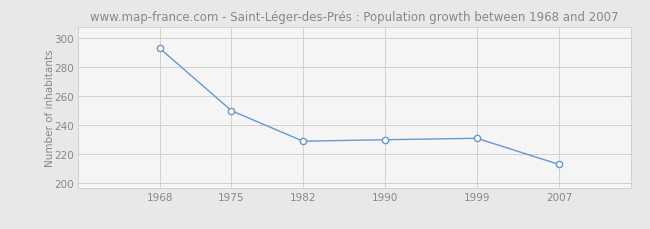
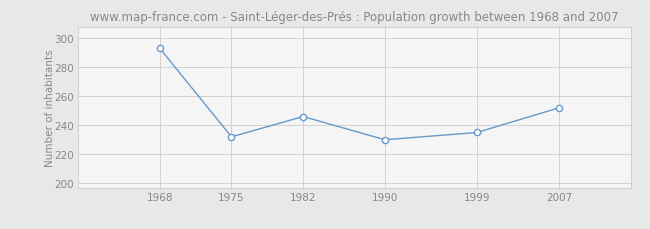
1975: 250 -> 232
1982: 229 -> 246
1999: 231 -> 235
2007: 213 -> 252
